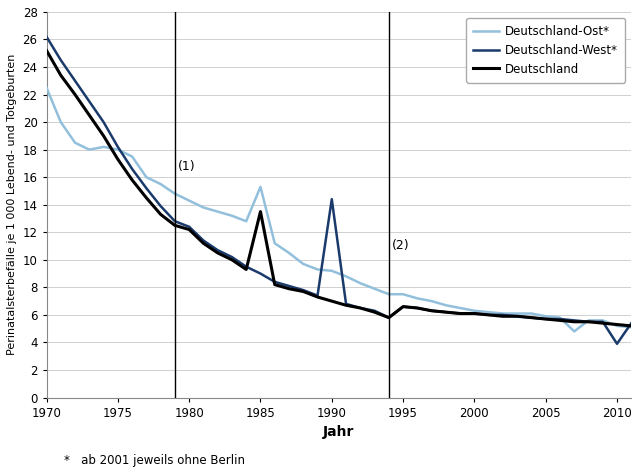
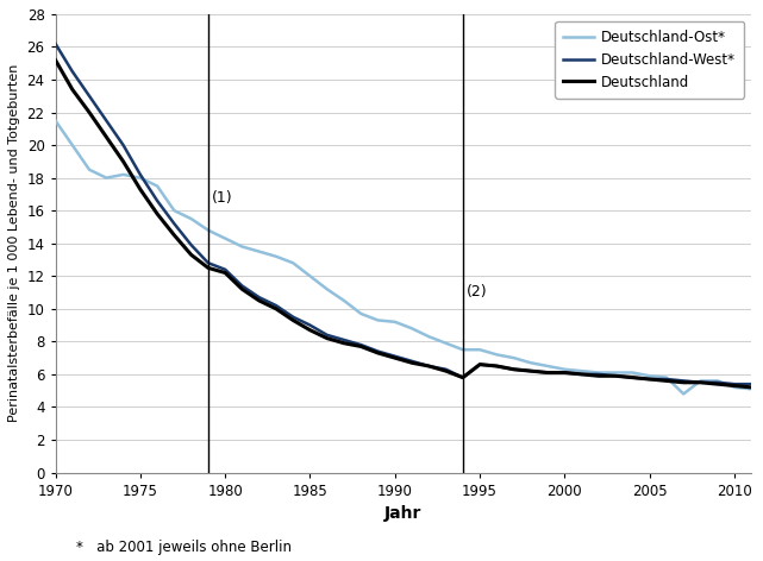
Deutschland-Ost*/1970: 22.5 -> 21.5
Deutschland/1985: 13.5 -> 8.7
Deutschland-Ost*/1985: 15.3 -> 12.0
Deutschland-West*/1990: 14.4 -> 7.1
Deutschland-West*/2010: 3.9 -> 5.4
